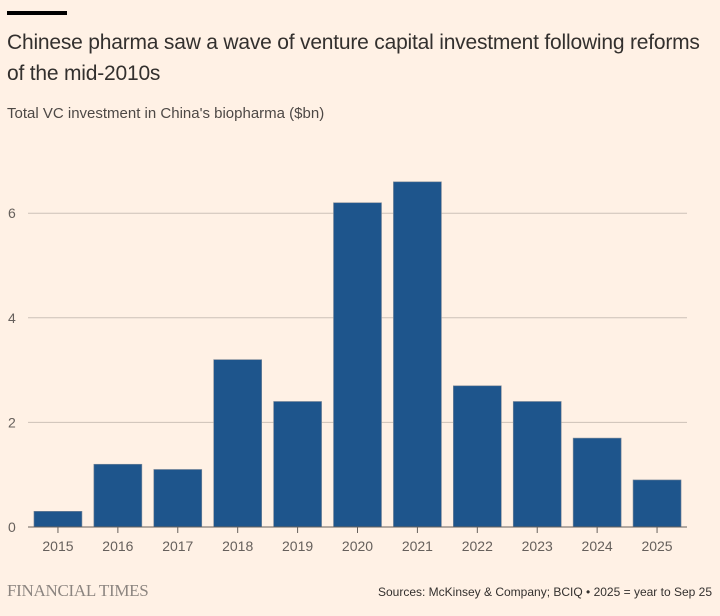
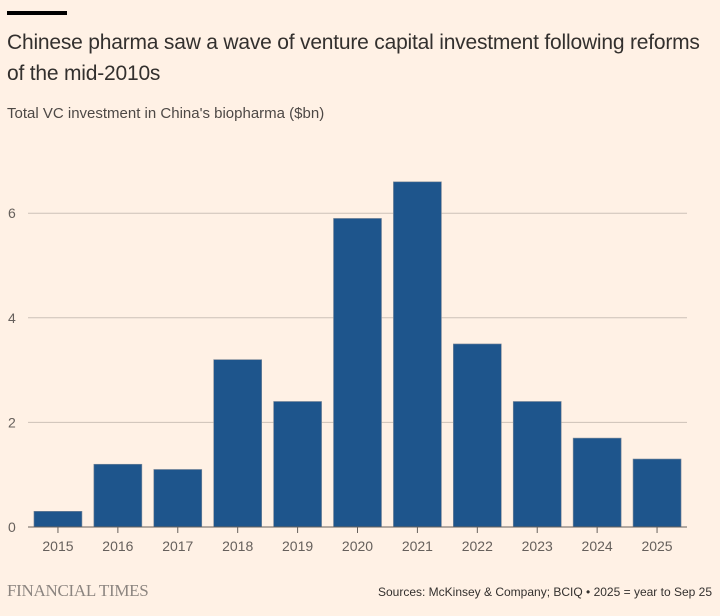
2020: 6.2 -> 5.9
2022: 2.7 -> 3.5
2025: 0.9 -> 1.3
